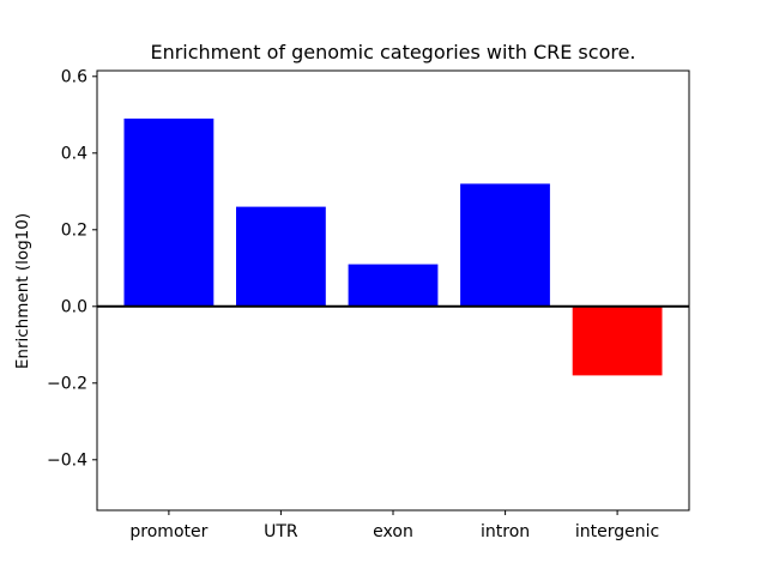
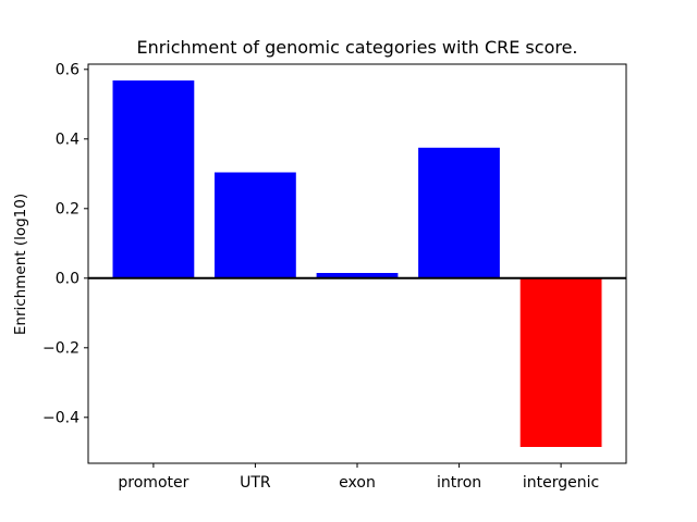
promoter: 0.49 -> 0.57
UTR: 0.26 -> 0.30
exon: 0.11 -> 0.01
intron: 0.32 -> 0.38
intergenic: -0.18 -> -0.48
